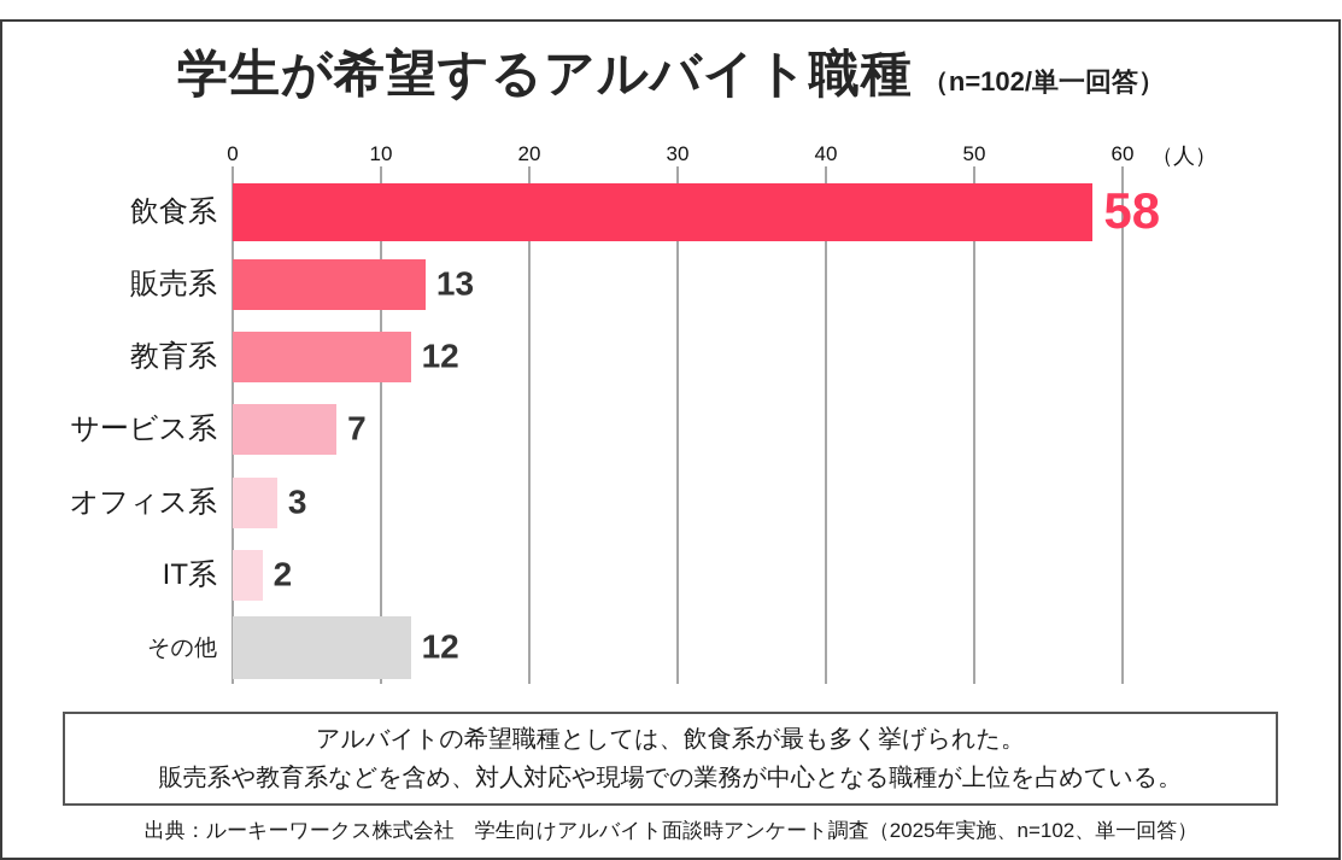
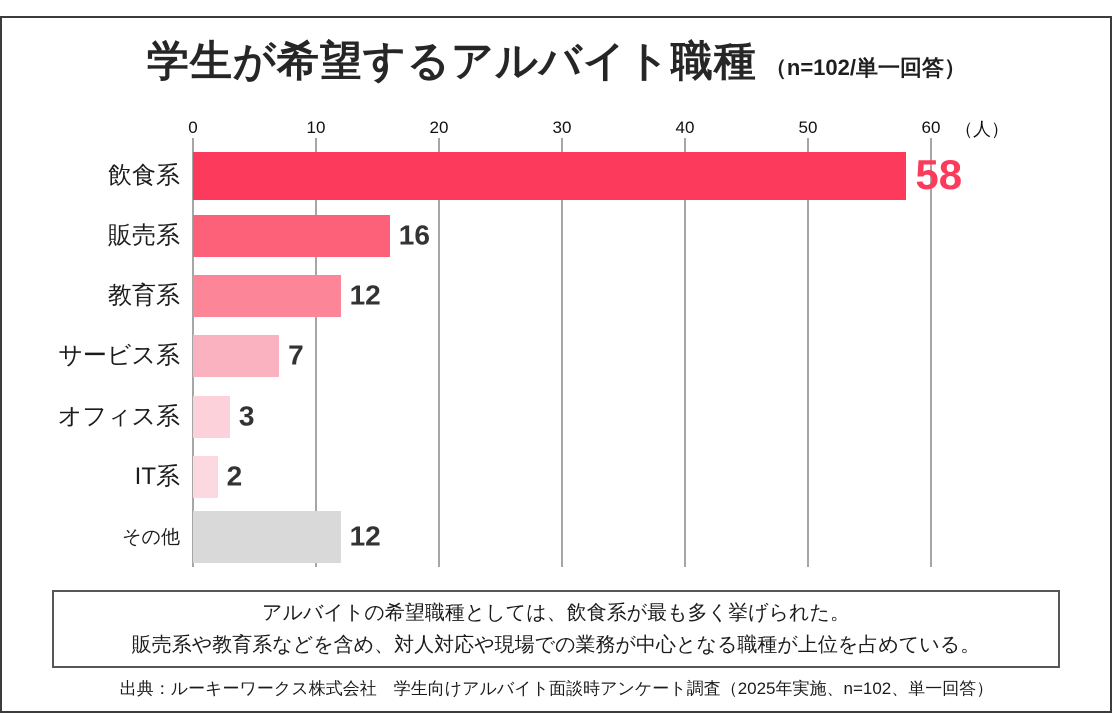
販売系: 13 -> 16
